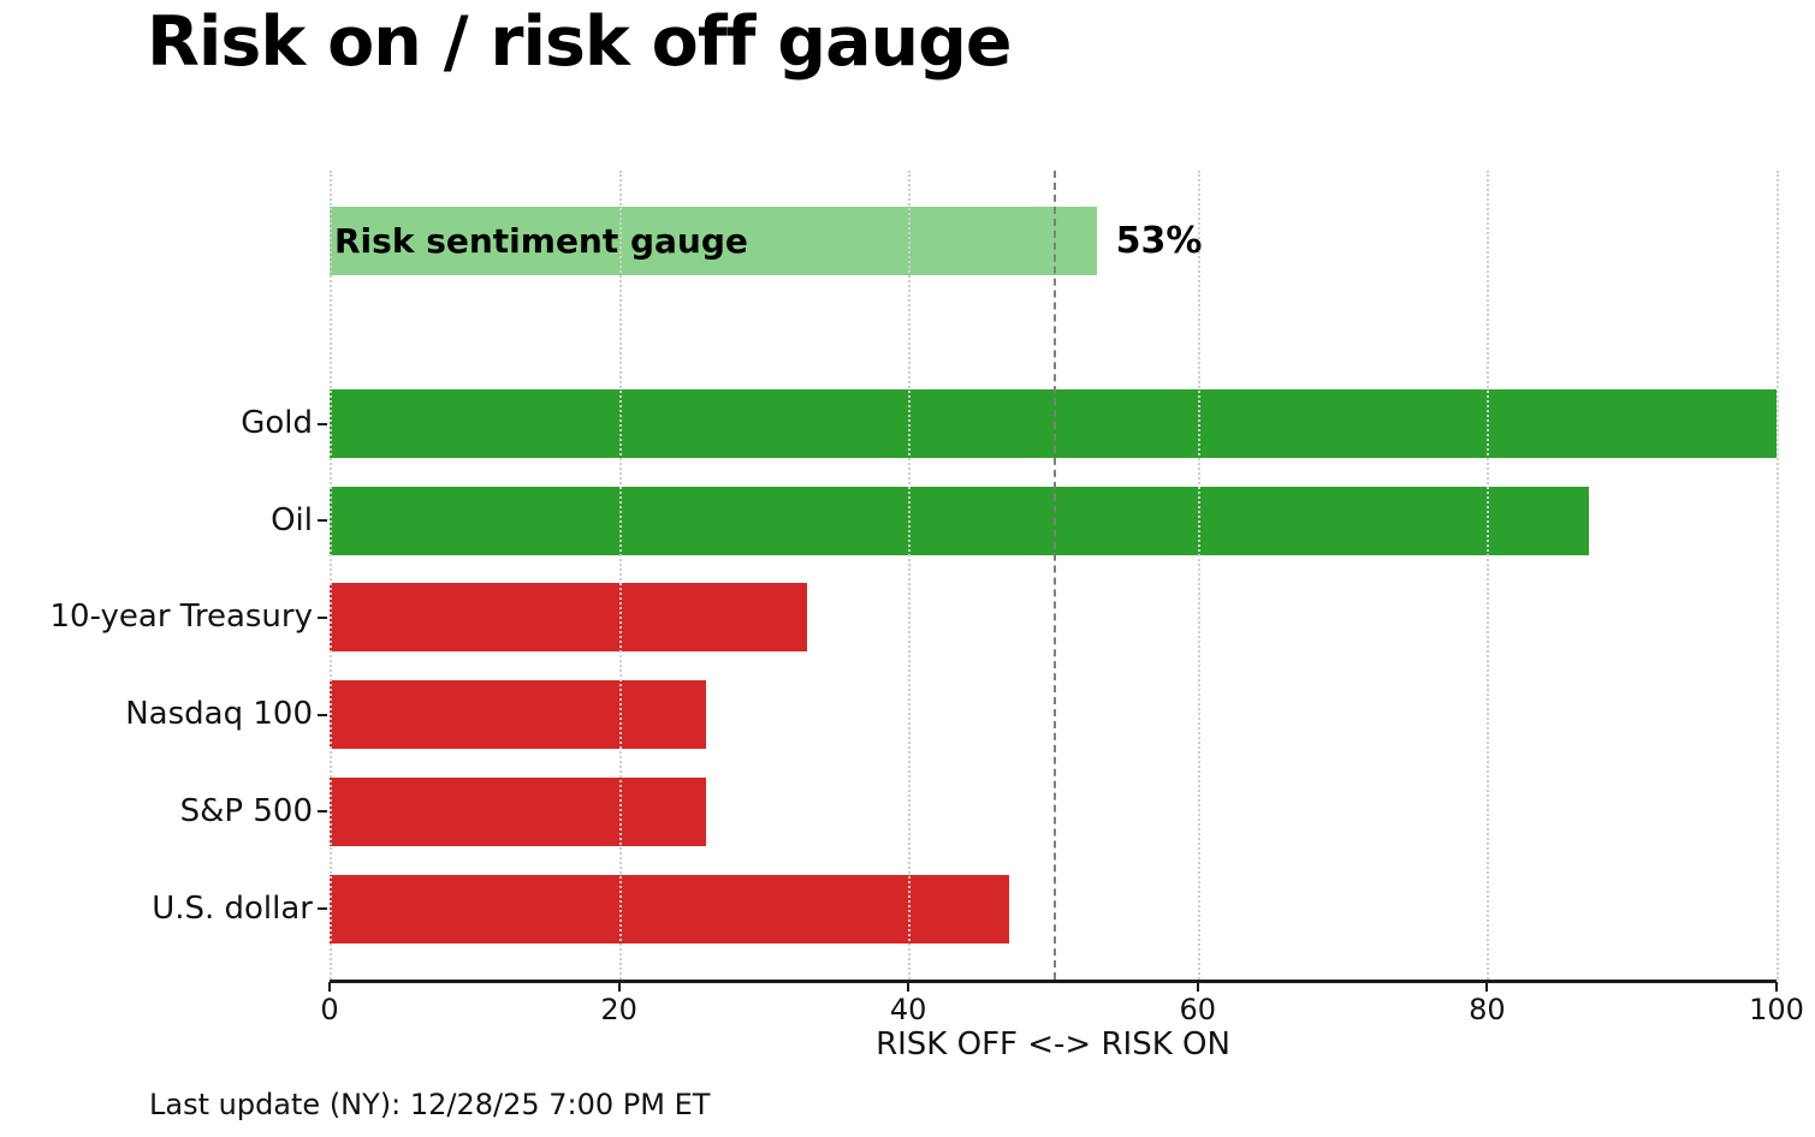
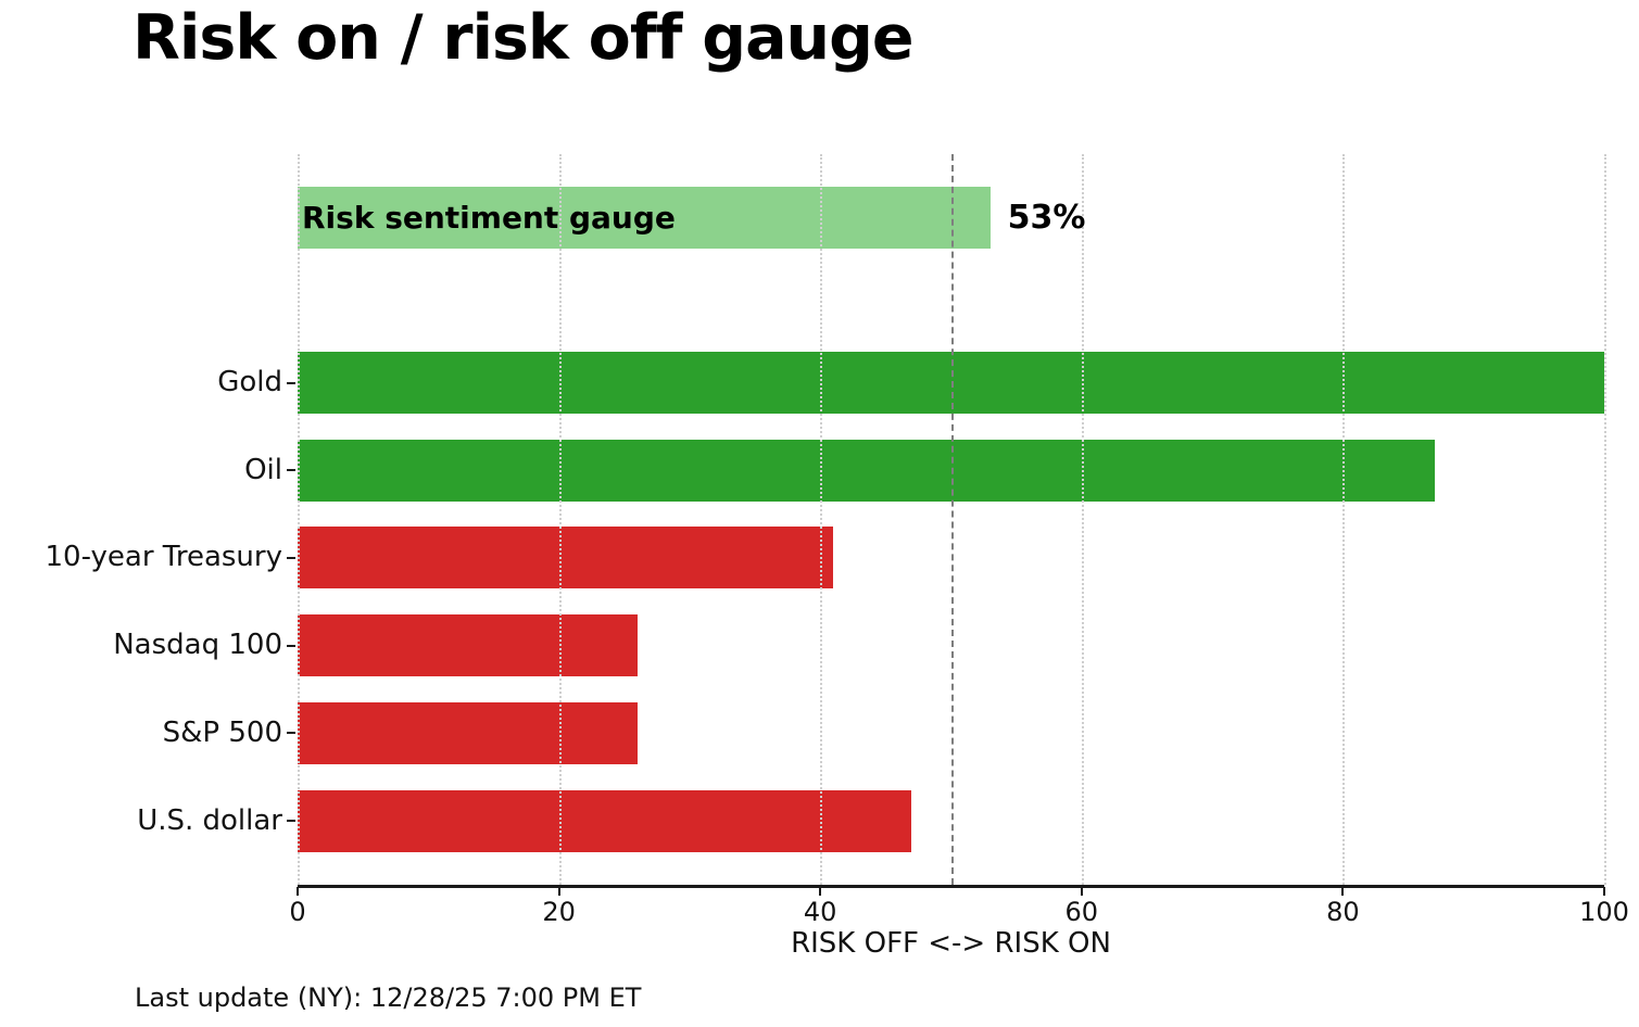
10-year Treasury: 33 -> 41
